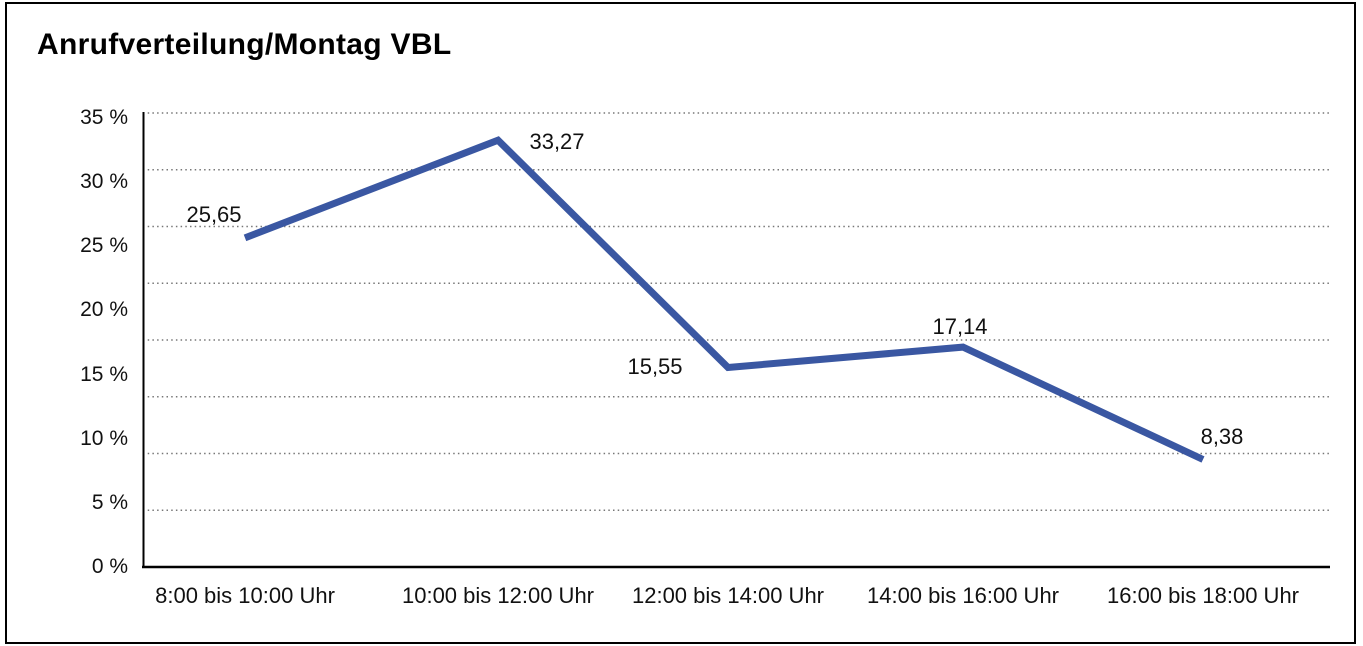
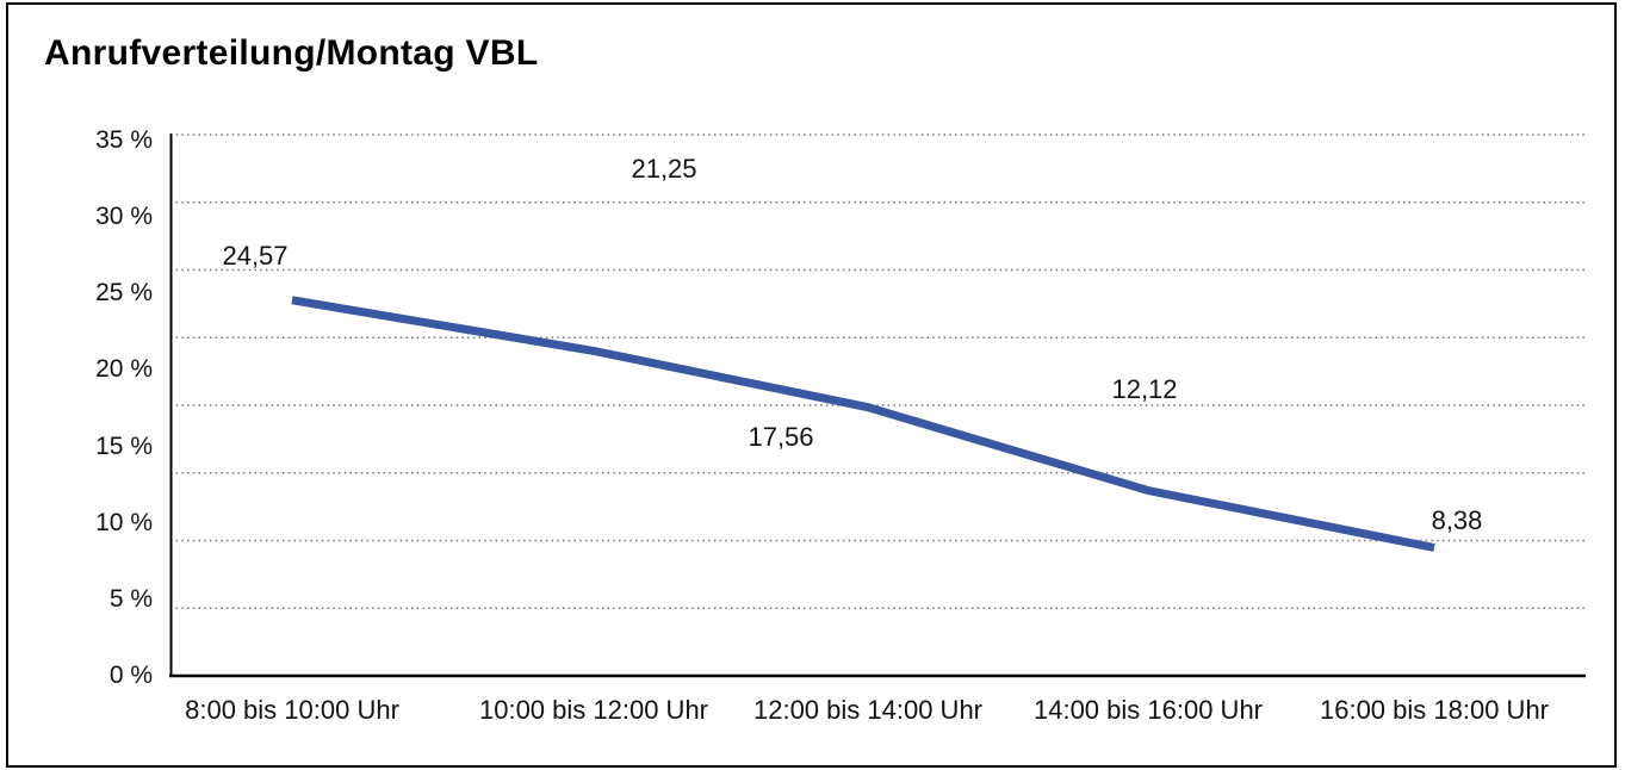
8:00 bis 10:00 Uhr: 25,65 -> 24,57
10:00 bis 12:00 Uhr: 33,27 -> 21,25
12:00 bis 14:00 Uhr: 15,55 -> 17,56
14:00 bis 16:00 Uhr: 17,14 -> 12,12
